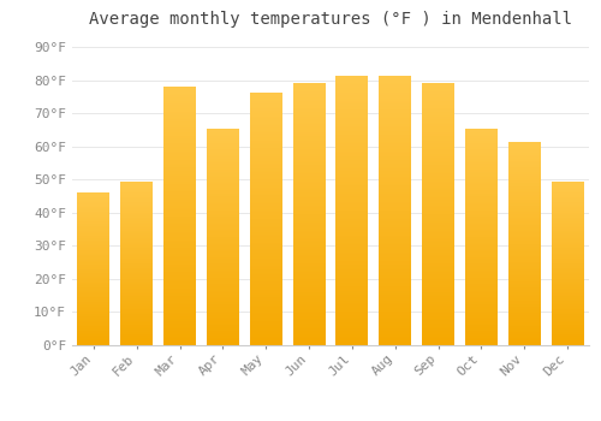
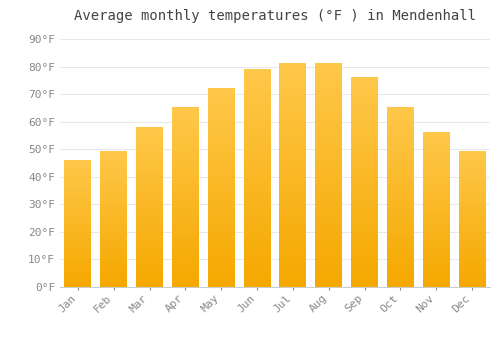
Mar: 78°F -> 58°F
May: 76°F -> 72°F
Sep: 79°F -> 76°F
Nov: 61°F -> 56°F
